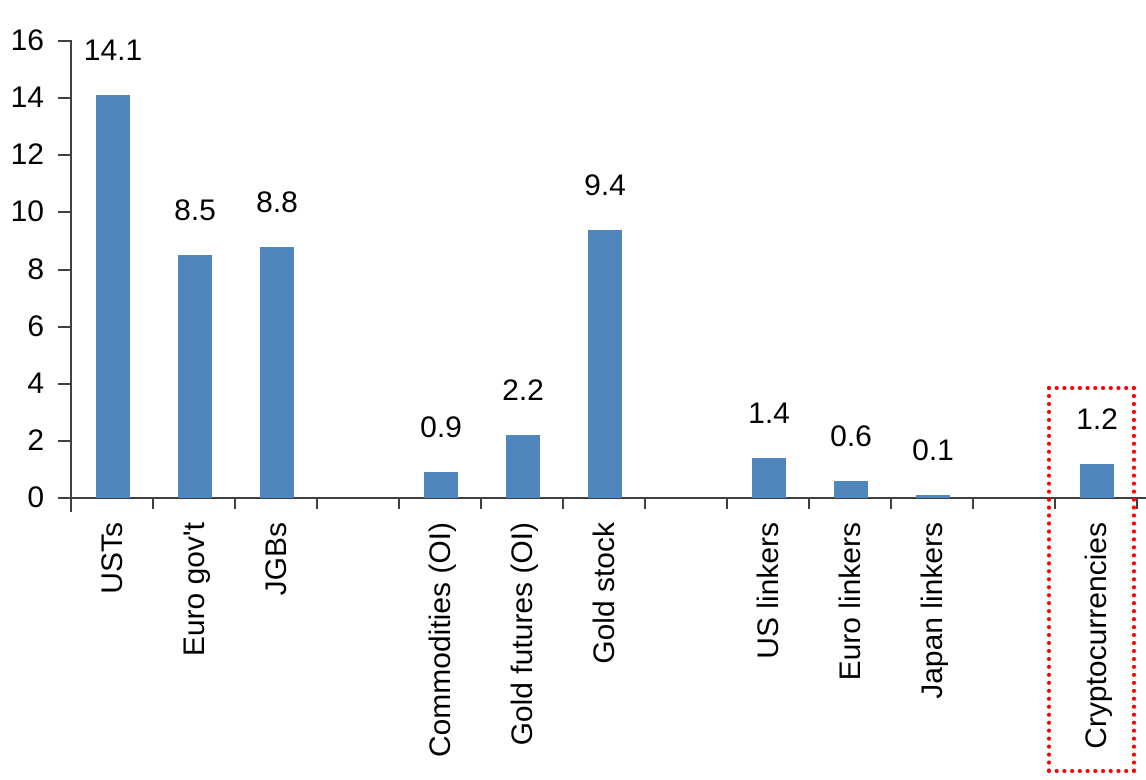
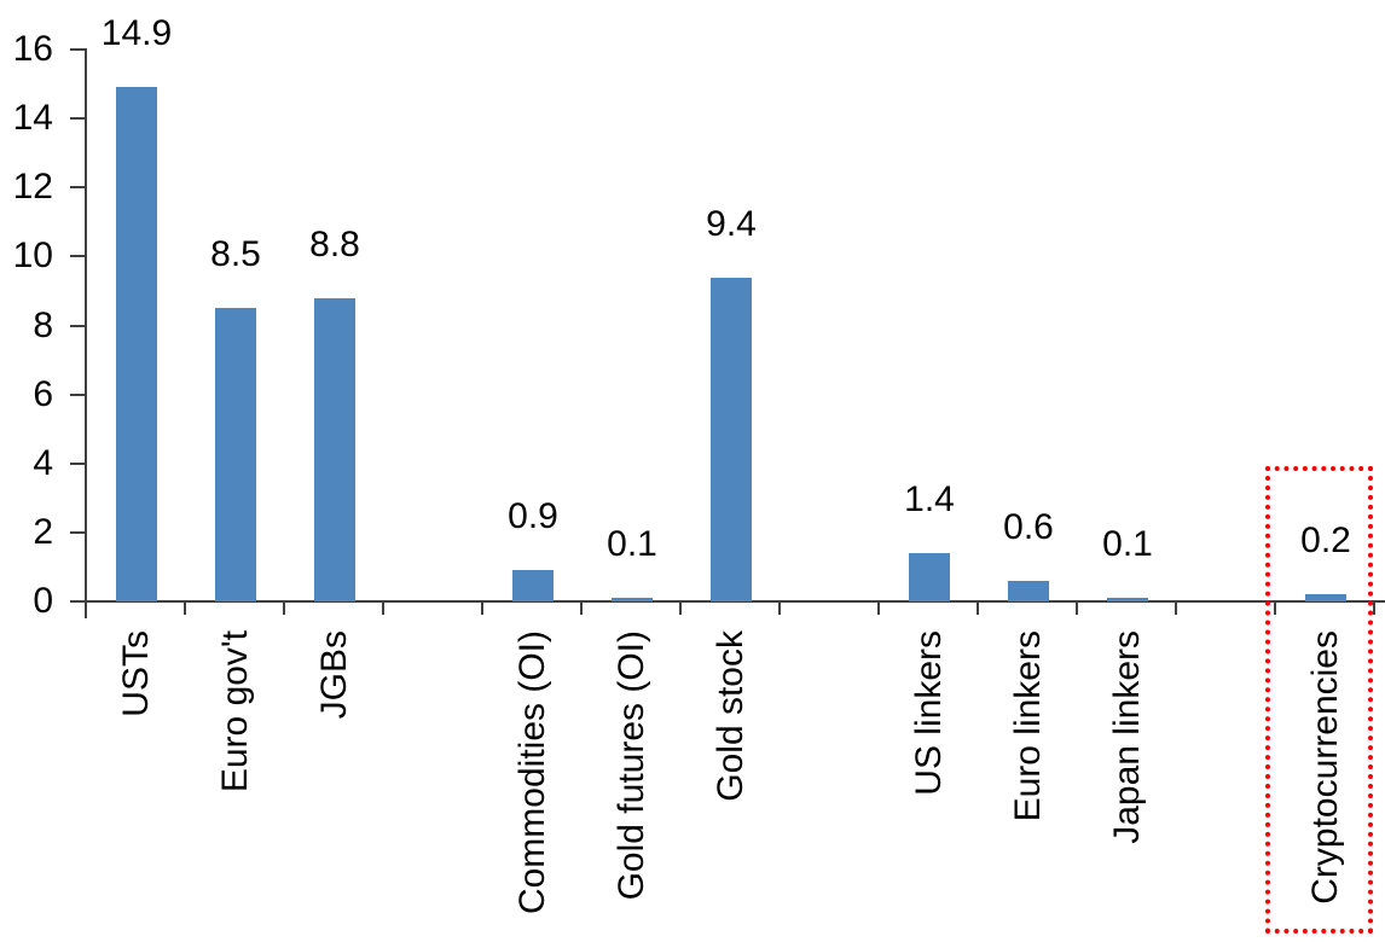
USTs: 14.1 -> 14.9
Gold futures (OI): 2.2 -> 0.1
Cryptocurrencies: 1.2 -> 0.2
